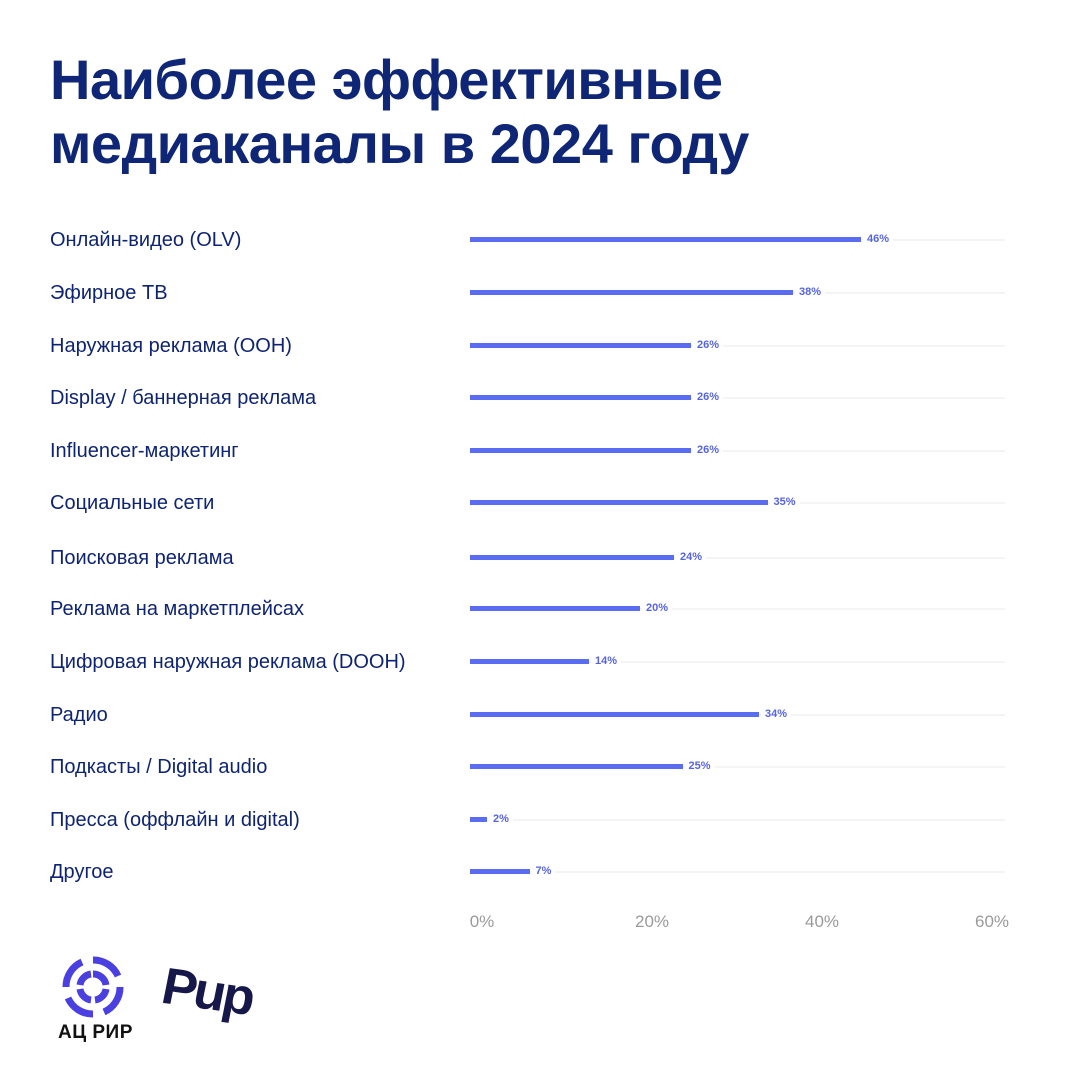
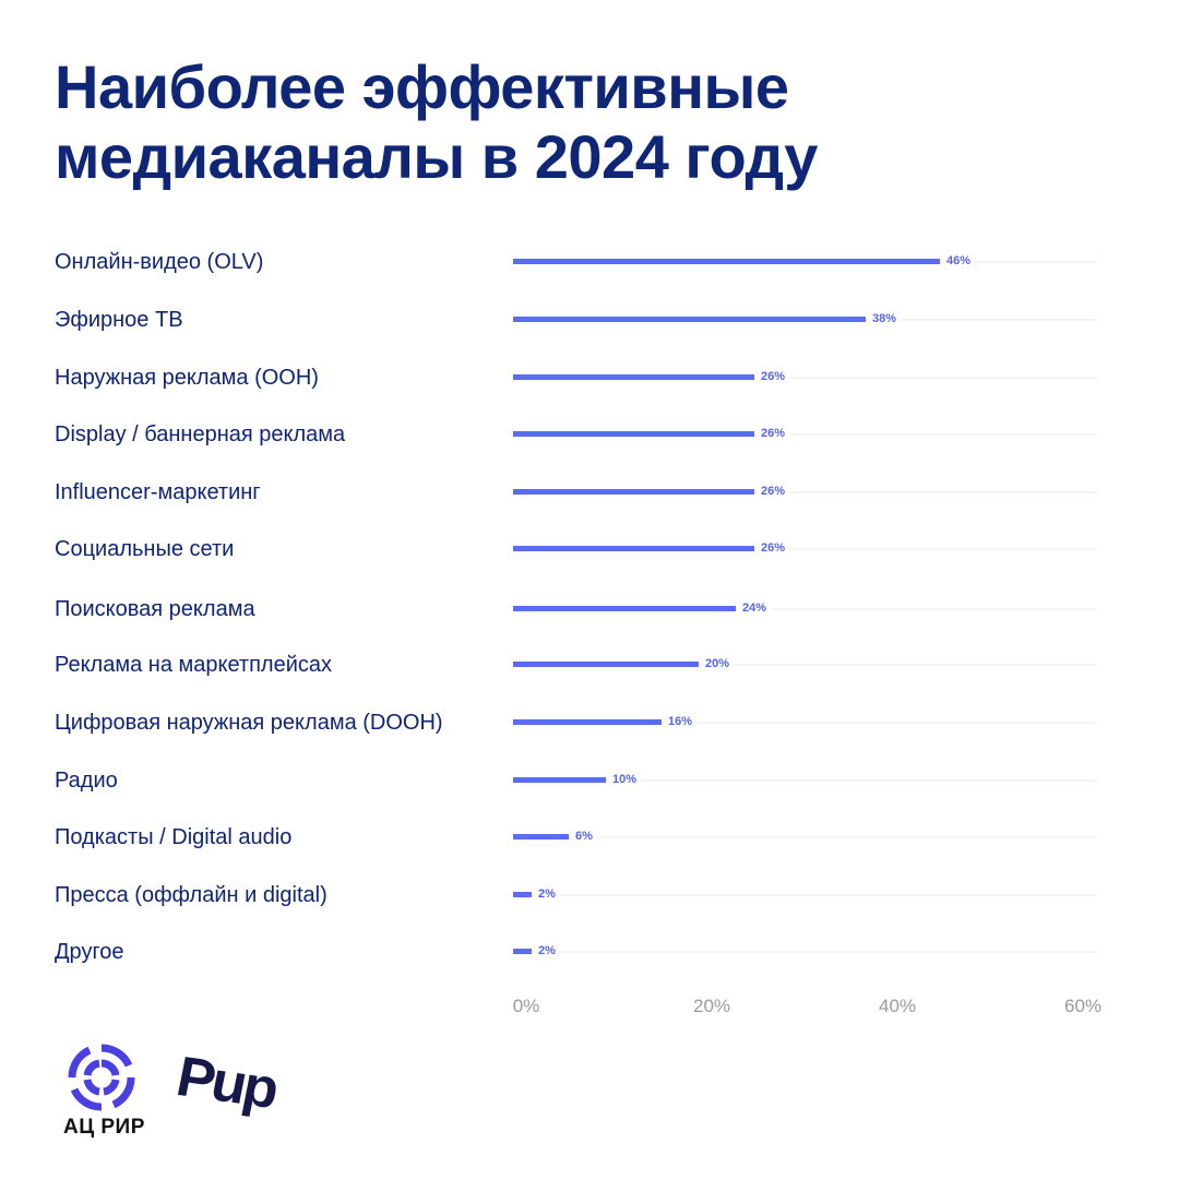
Социальные сети: 35% -> 26%
Цифровая наружная реклама (DOOH): 14% -> 16%
Радио: 34% -> 10%
Подкасты / Digital audio: 25% -> 6%
Другое: 7% -> 2%
